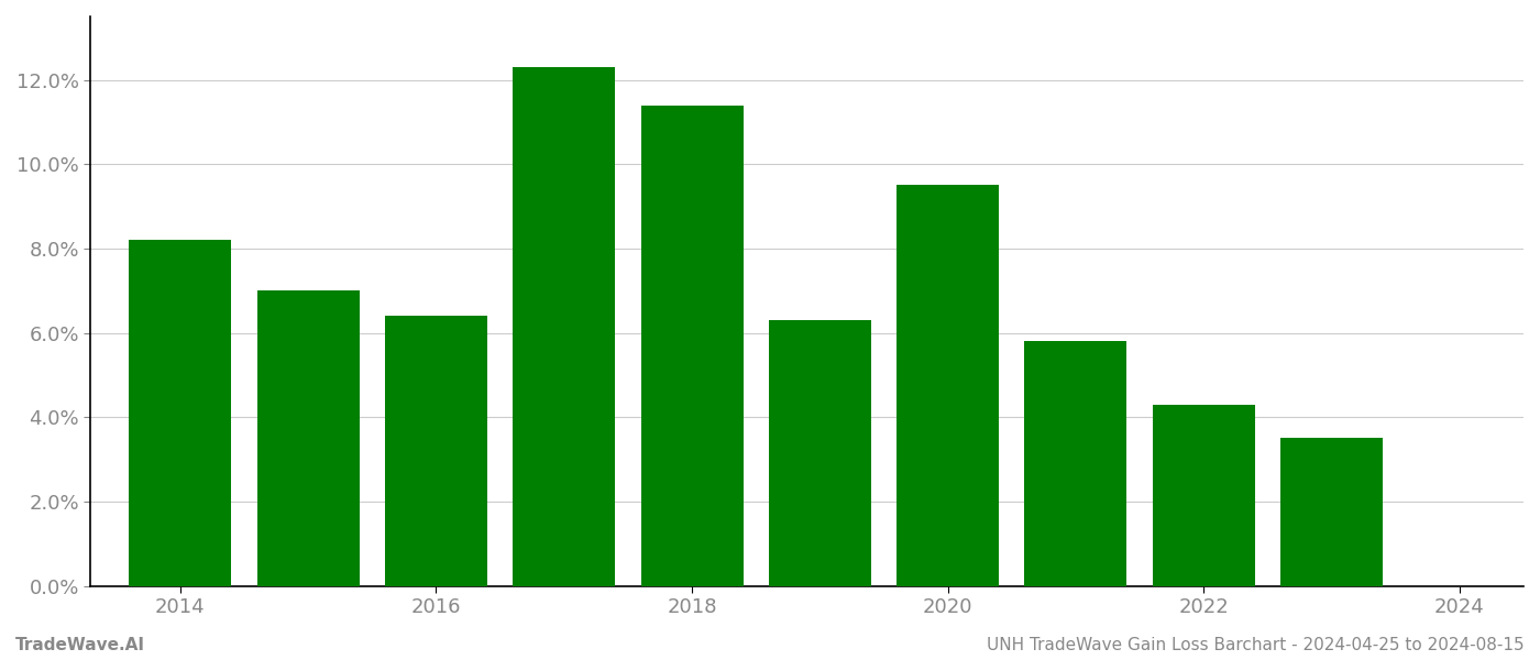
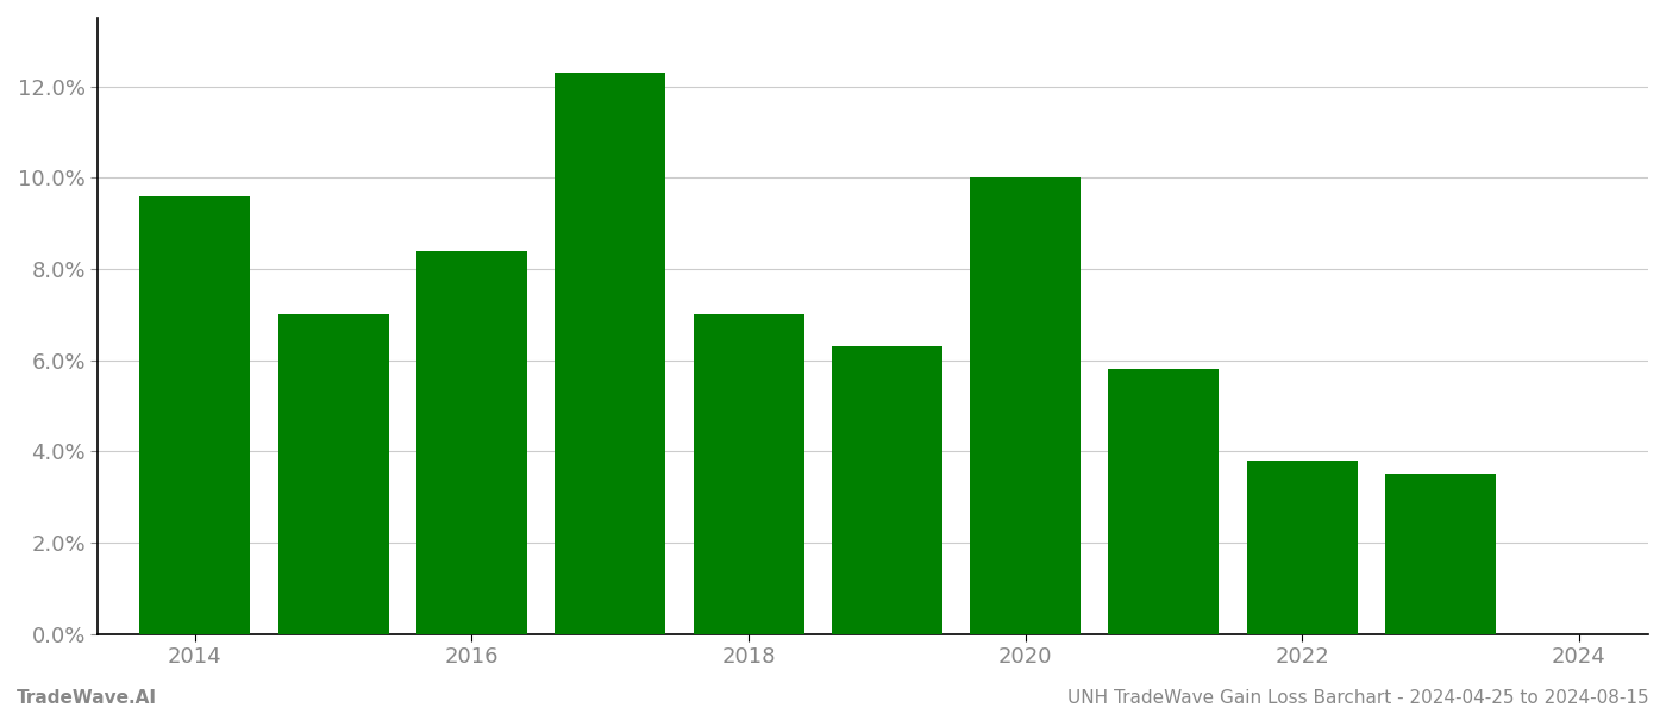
2014: 8.2% -> 9.6%
2016: 6.4% -> 8.4%
2018: 11.4% -> 7.0%
2020: 9.5% -> 10.0%
2022: 4.3% -> 3.8%
